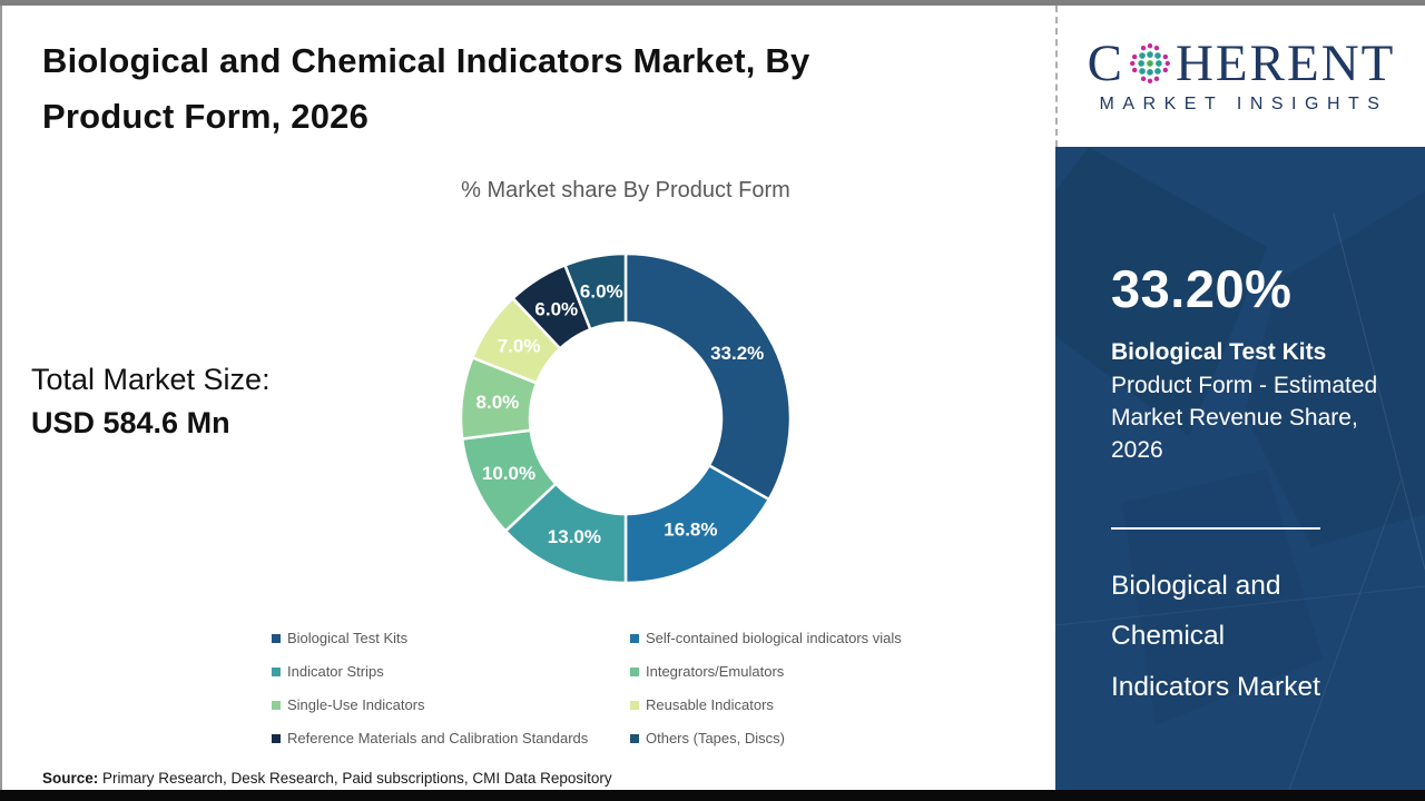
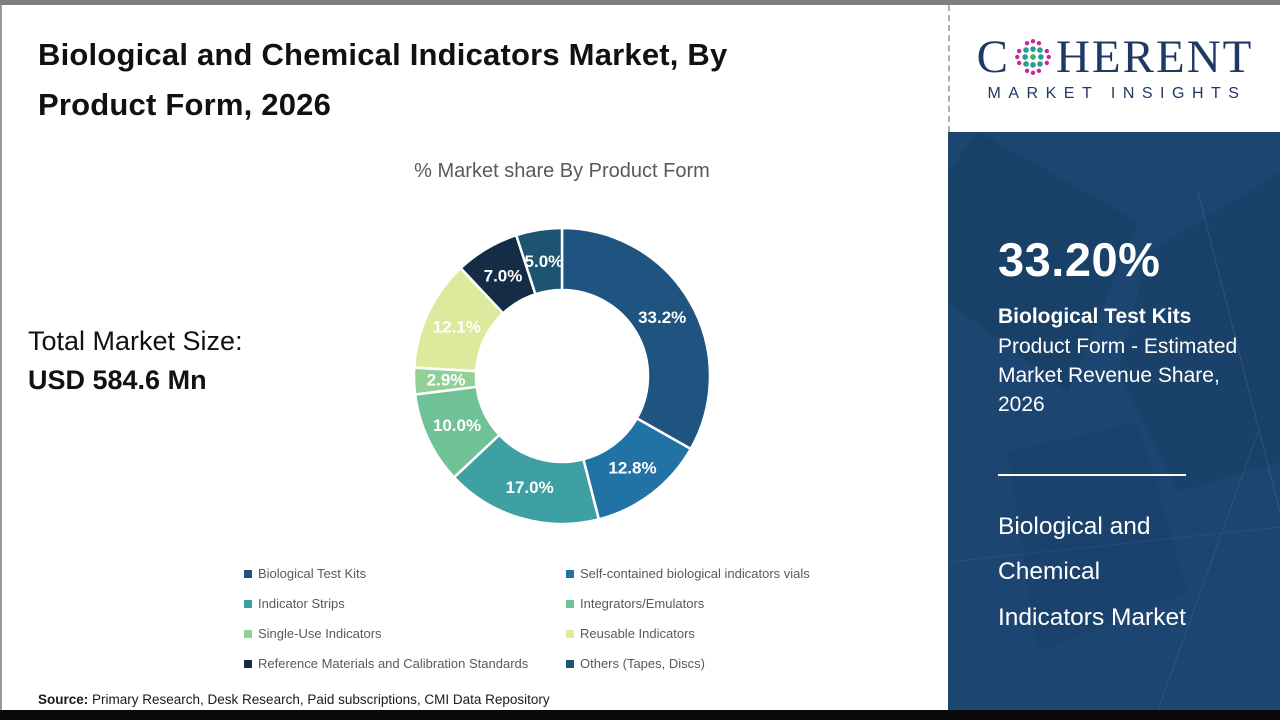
Self-contained biological indicators vials: 16.8% -> 12.8%
Indicator Strips: 13.0% -> 17.0%
Single-Use Indicators: 8.0% -> 2.9%
Reusable Indicators: 7.0% -> 12.1%
Reference Materials and Calibration Standards: 6.0% -> 7.0%
Others (Tapes, Discs): 6.0% -> 5.0%
